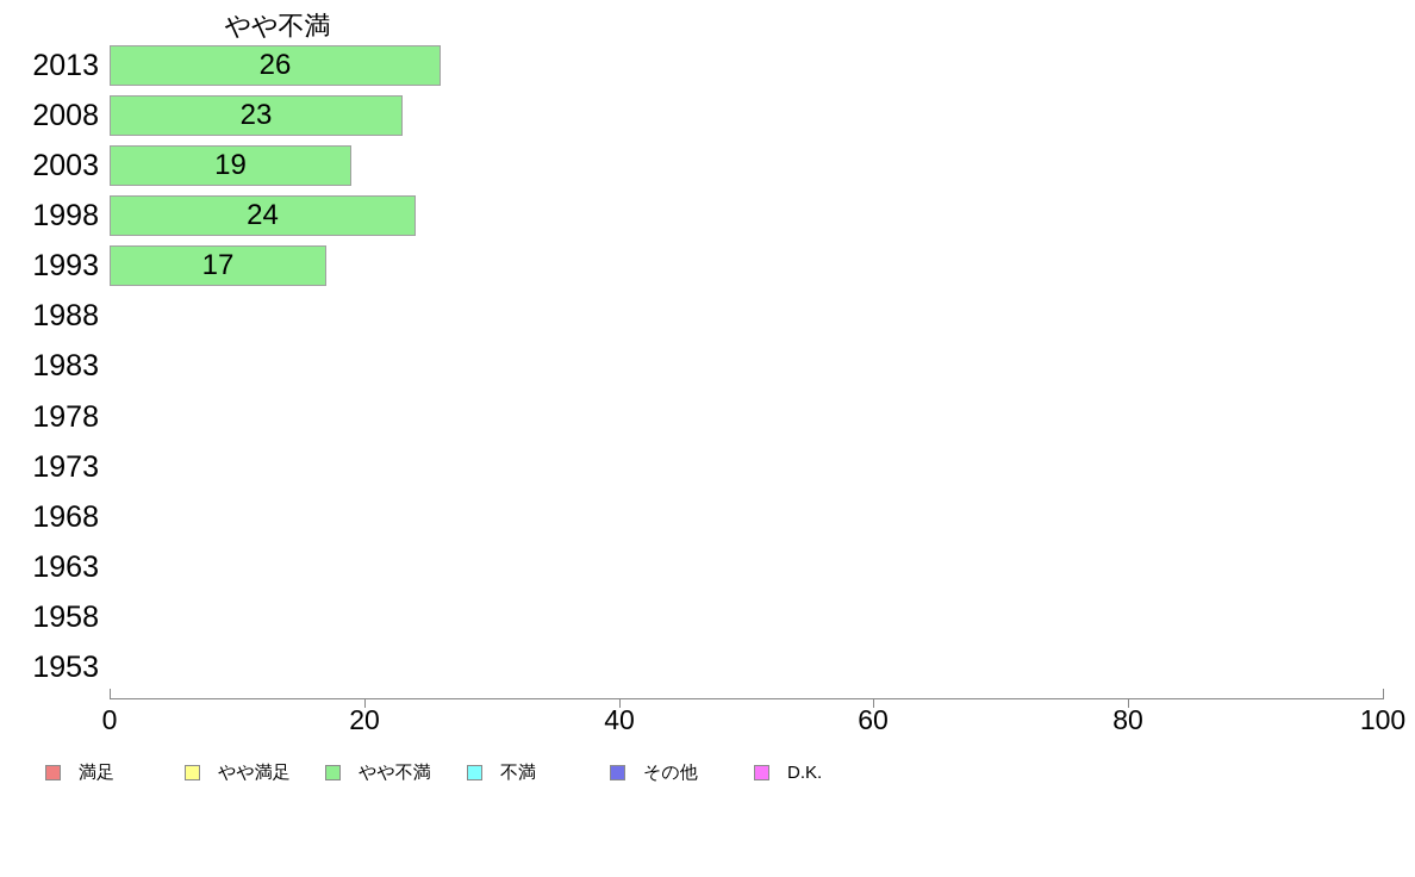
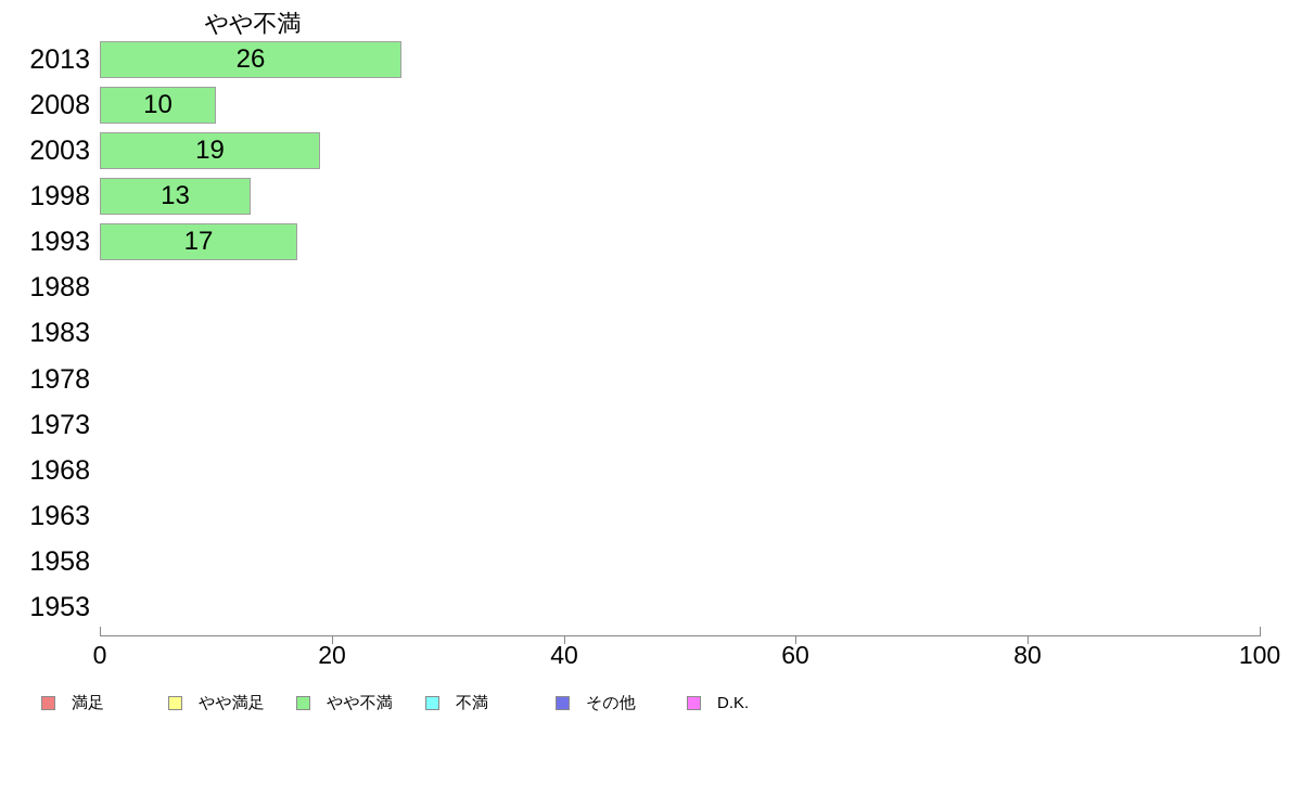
2008: 23 -> 10
1998: 24 -> 13
